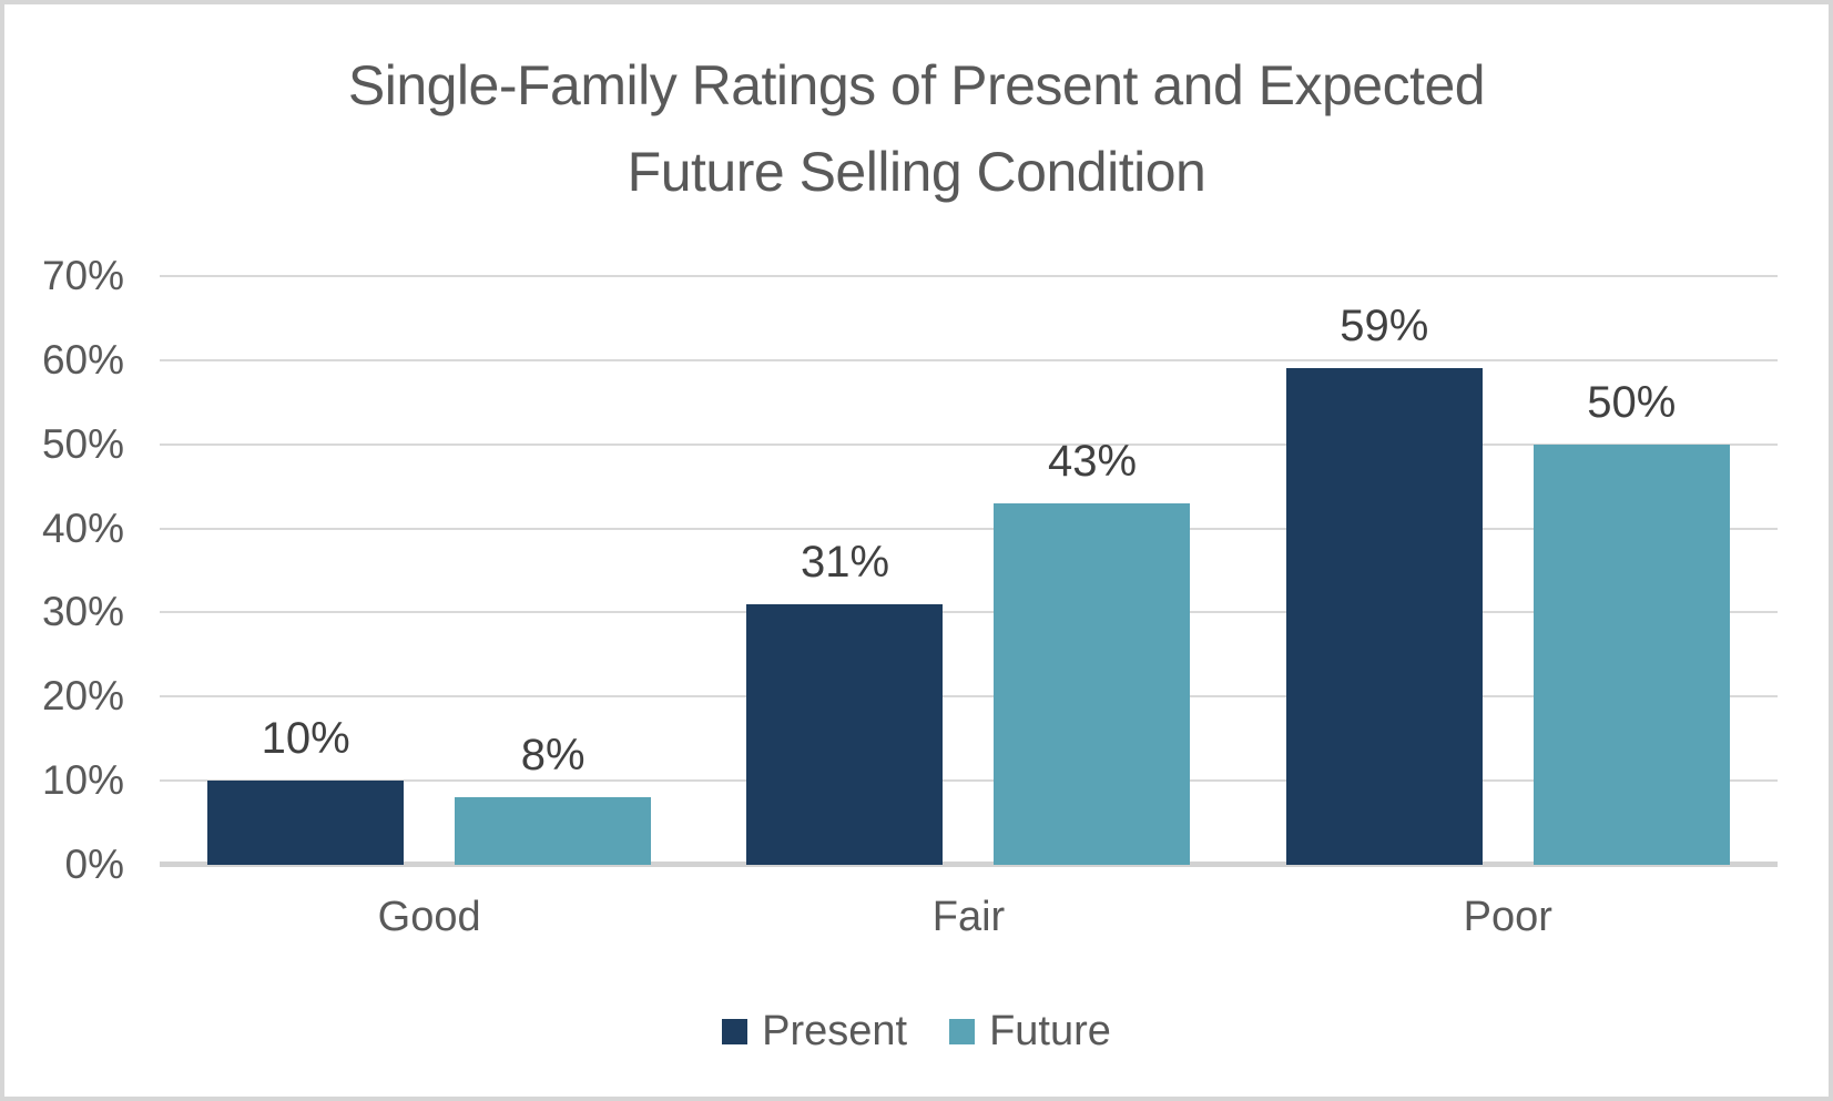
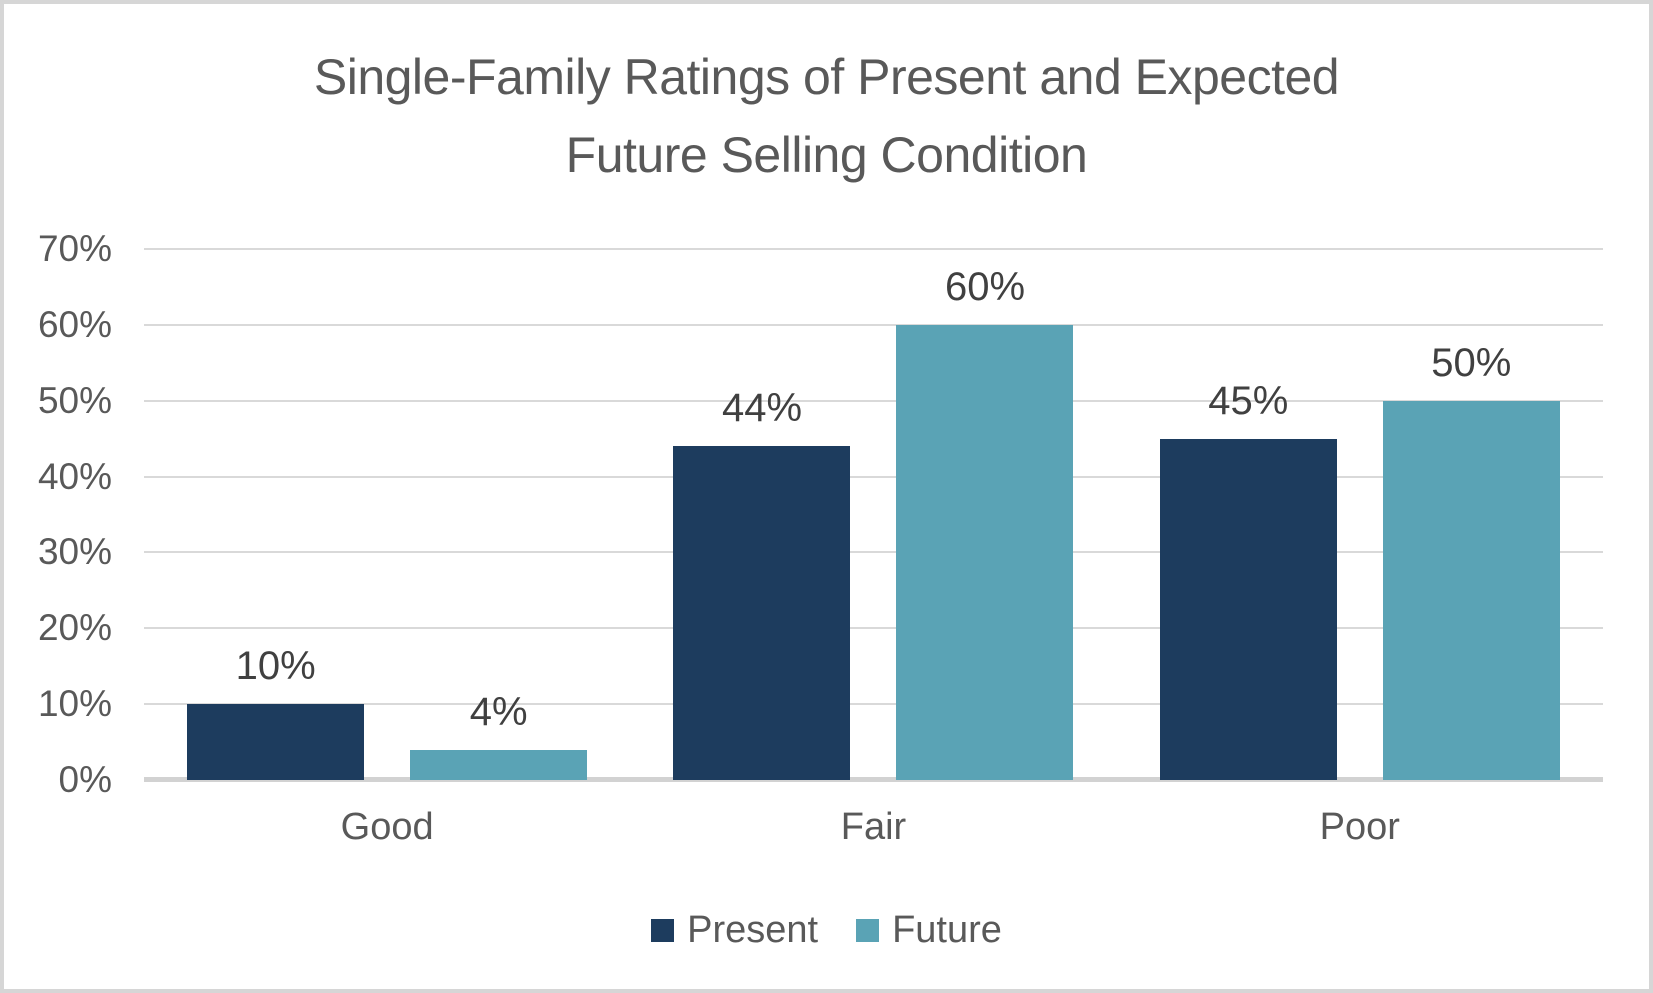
Future/Good: 8% -> 4%
Present/Fair: 31% -> 44%
Future/Fair: 43% -> 60%
Present/Poor: 59% -> 45%
